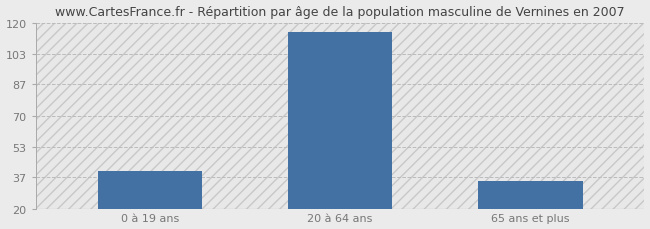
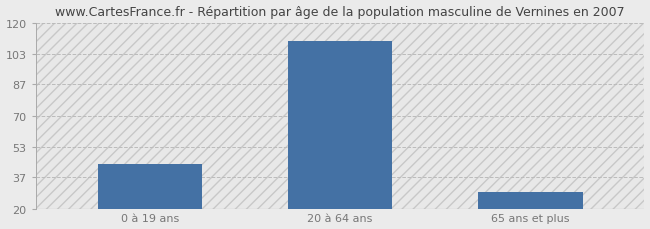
0 à 19 ans: 40 -> 44
20 à 64 ans: 115 -> 110
65 ans et plus: 35 -> 29
